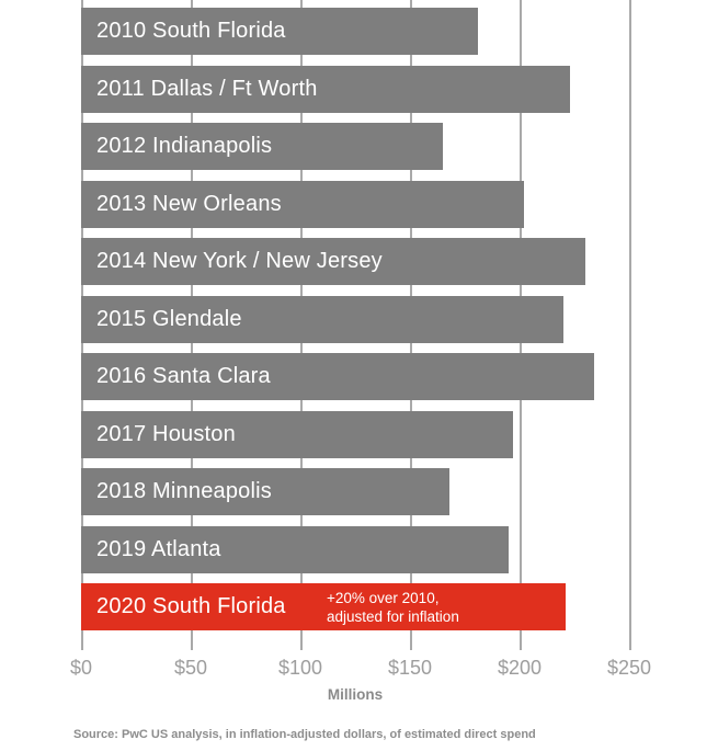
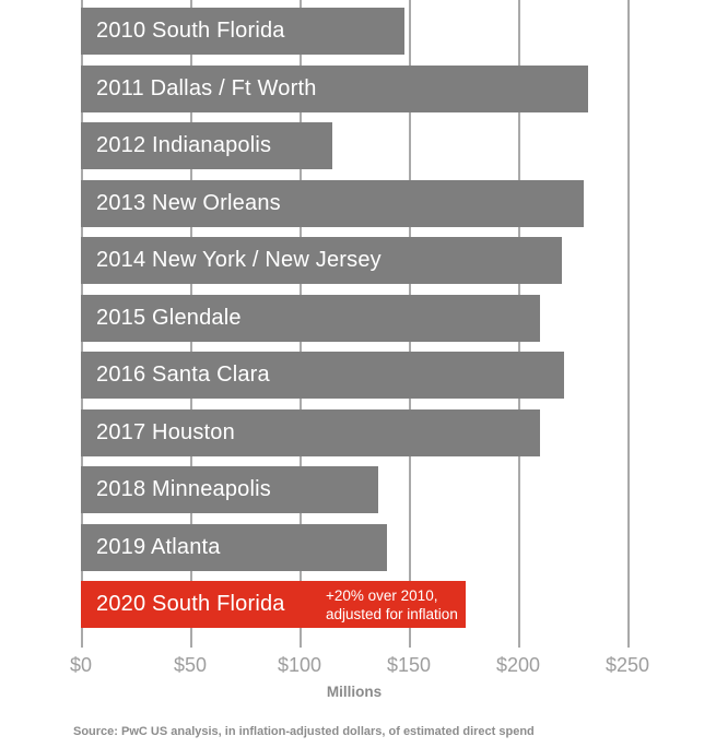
2010 South Florida: $181 -> $148
2011 Dallas / Ft Worth: $223 -> $232
2012 Indianapolis: $165 -> $115
2013 New Orleans: $202 -> $230
2014 New York / New Jersey: $230 -> $220
2015 Glendale: $220 -> $210
2016 Santa Clara: $234 -> $221
2017 Houston: $197 -> $210
2018 Minneapolis: $168 -> $136
2019 Atlanta: $195 -> $140
2020 South Florida: $221 -> $176
